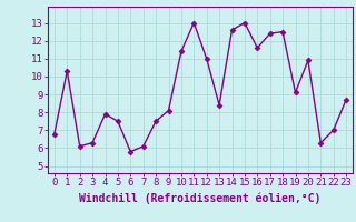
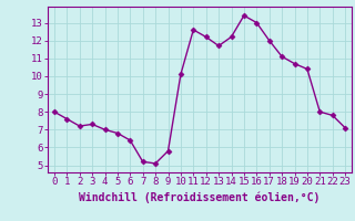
0: 6.8 -> 8.0
1: 10.3 -> 7.6
2: 6.1 -> 7.2
3: 6.3 -> 7.3
4: 7.9 -> 7.0
5: 7.5 -> 6.8
6: 5.8 -> 6.4
7: 6.1 -> 5.2
8: 7.5 -> 5.1
9: 8.1 -> 5.8
10: 11.4 -> 10.1
11: 13.0 -> 12.6
12: 11.0 -> 12.2
13: 8.4 -> 11.7
14: 12.6 -> 12.2
15: 13.0 -> 13.4
16: 11.6 -> 13.0
17: 12.4 -> 12.0
18: 12.5 -> 11.1
19: 9.1 -> 10.7
20: 10.9 -> 10.4
21: 6.3 -> 8.0
22: 7.0 -> 7.8
23: 8.7 -> 7.1
